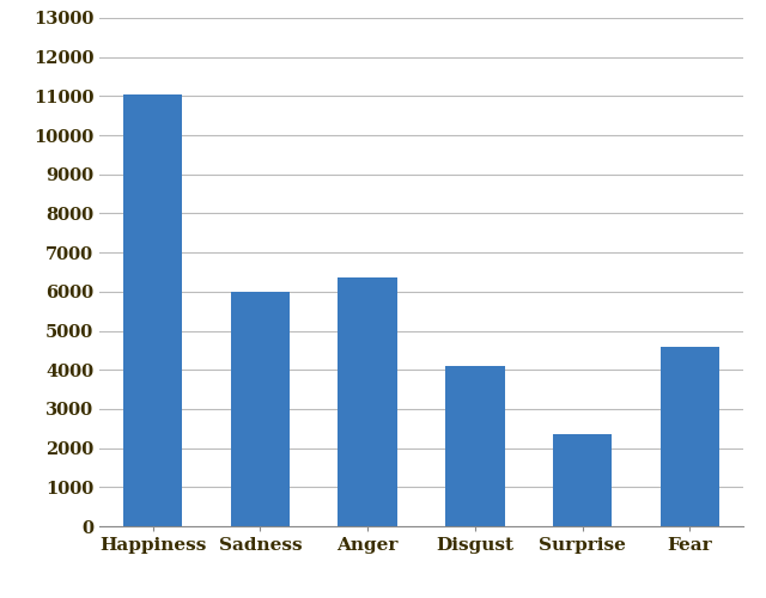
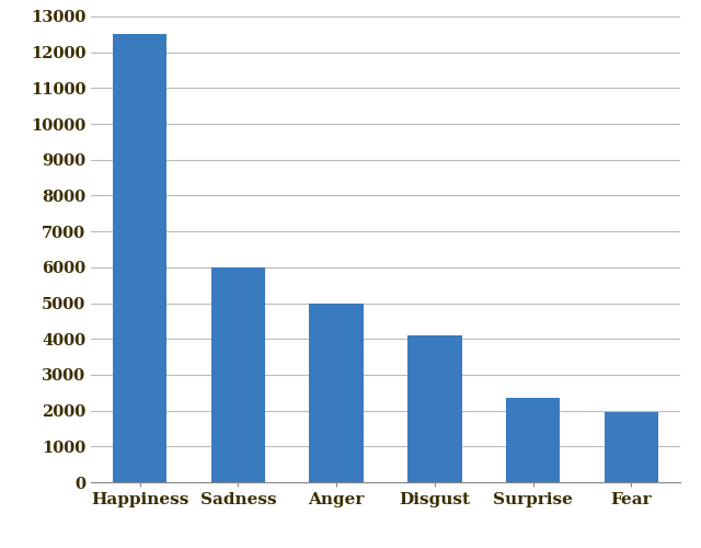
Happiness: 11050 -> 12500
Anger: 6350 -> 5000
Fear: 4600 -> 1950
